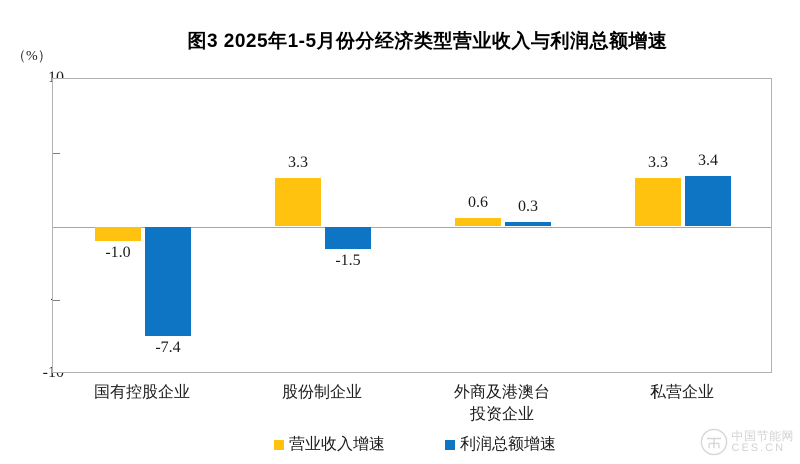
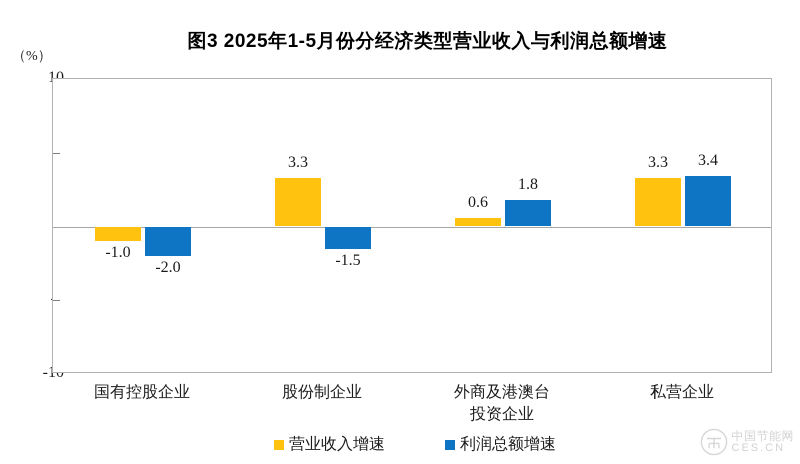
利润总额增速/国有控股企业: -7.4 -> -2.0
利润总额增速/外商及港澳台 投资企业: 0.3 -> 1.8
